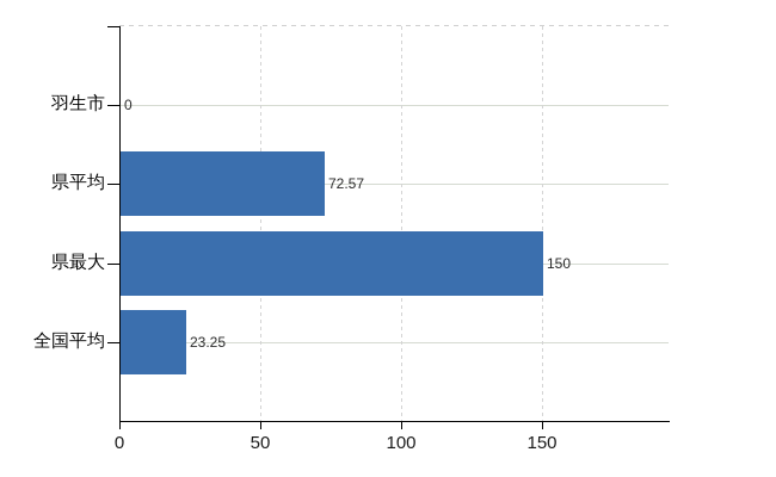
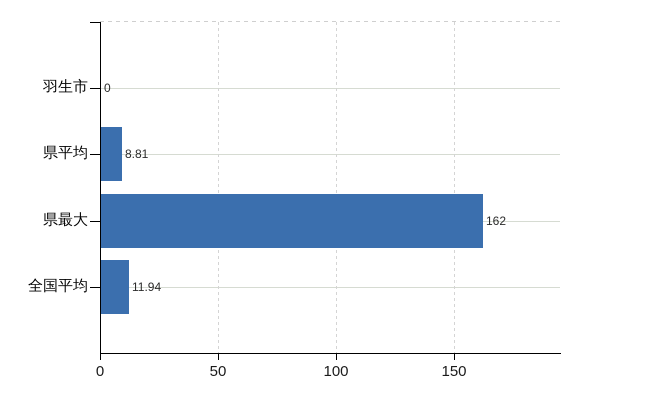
県平均: 72.57 -> 8.81
県最大: 150 -> 162
全国平均: 23.25 -> 11.94
